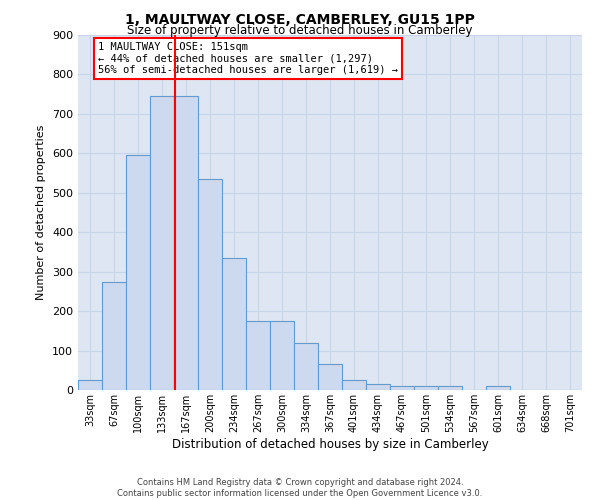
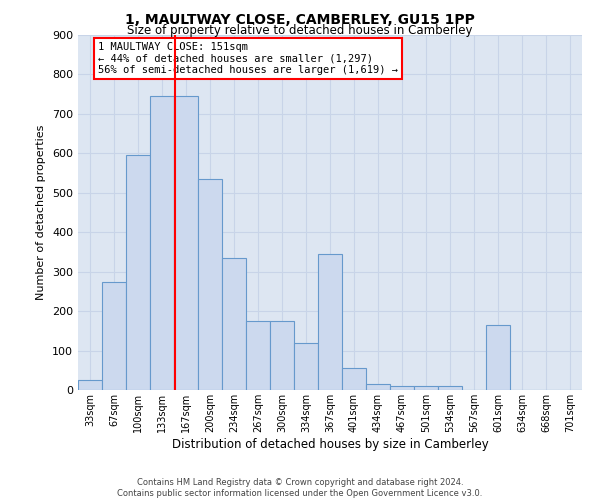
367sqm: 65 -> 345
401sqm: 25 -> 55
601sqm: 10 -> 165
